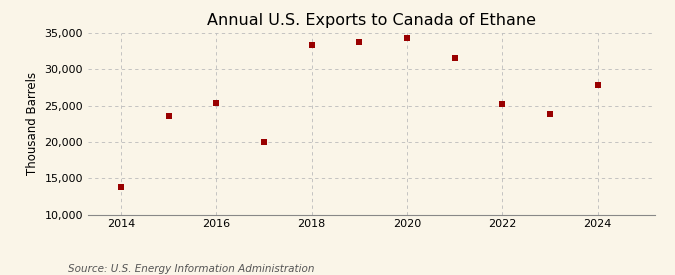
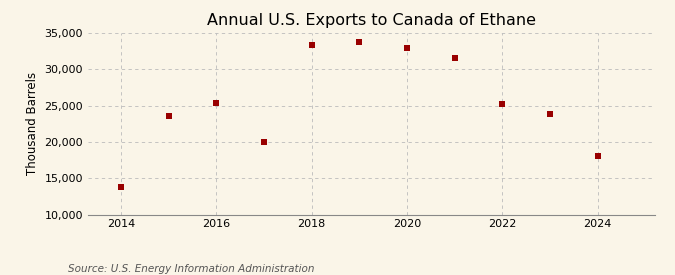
2020: 34,300 -> 33,000
2024: 27,900 -> 18,000
